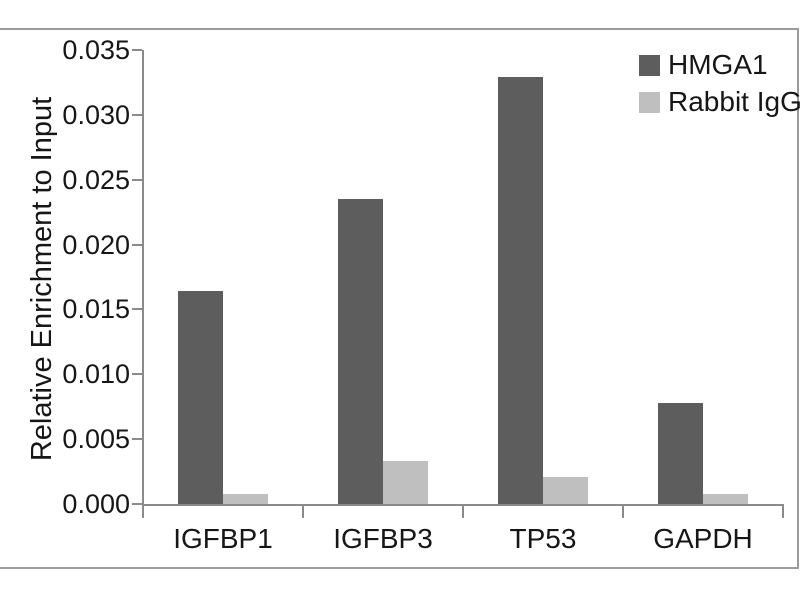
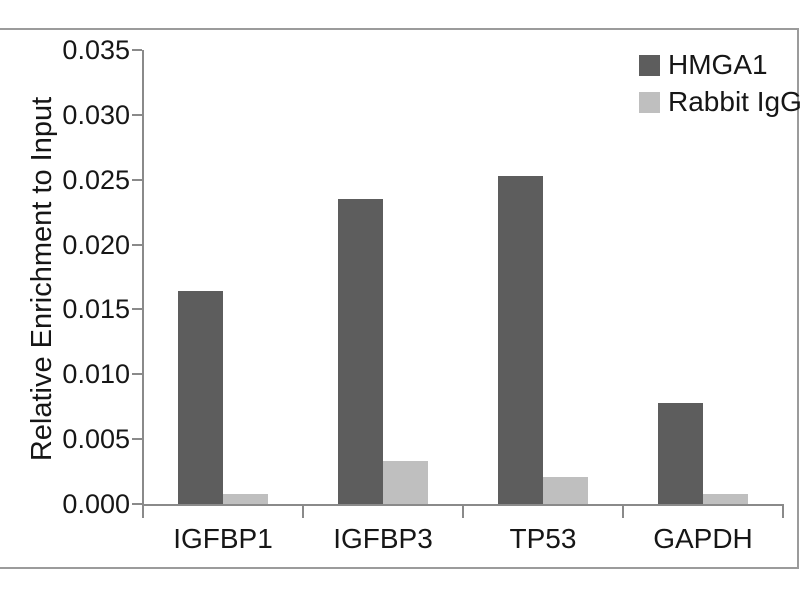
HMGA1/TP53: 0.0329 -> 0.0253
